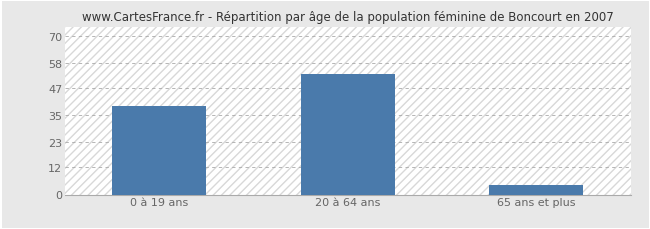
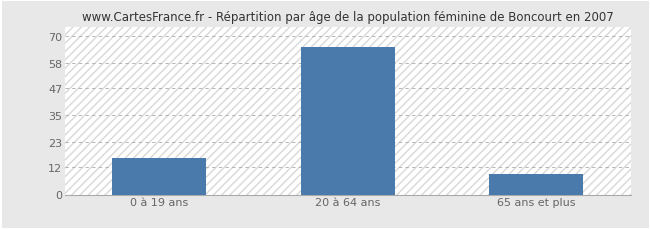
0 à 19 ans: 39 -> 16
20 à 64 ans: 53 -> 65
65 ans et plus: 4 -> 9
